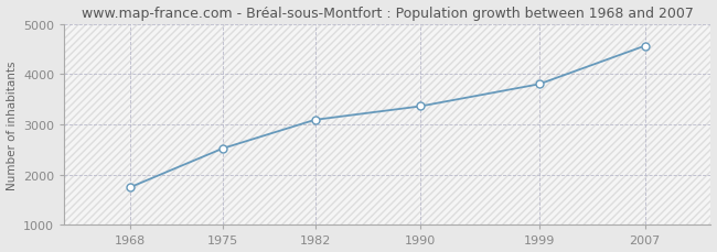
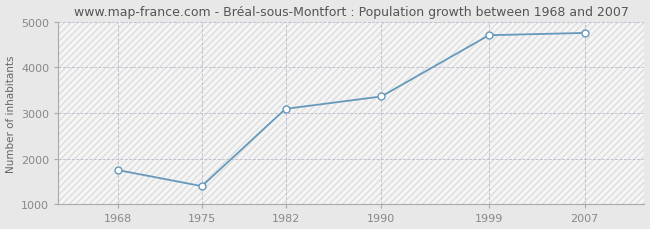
1975: 2520 -> 1400
1999: 3800 -> 4700
2007: 4560 -> 4750
